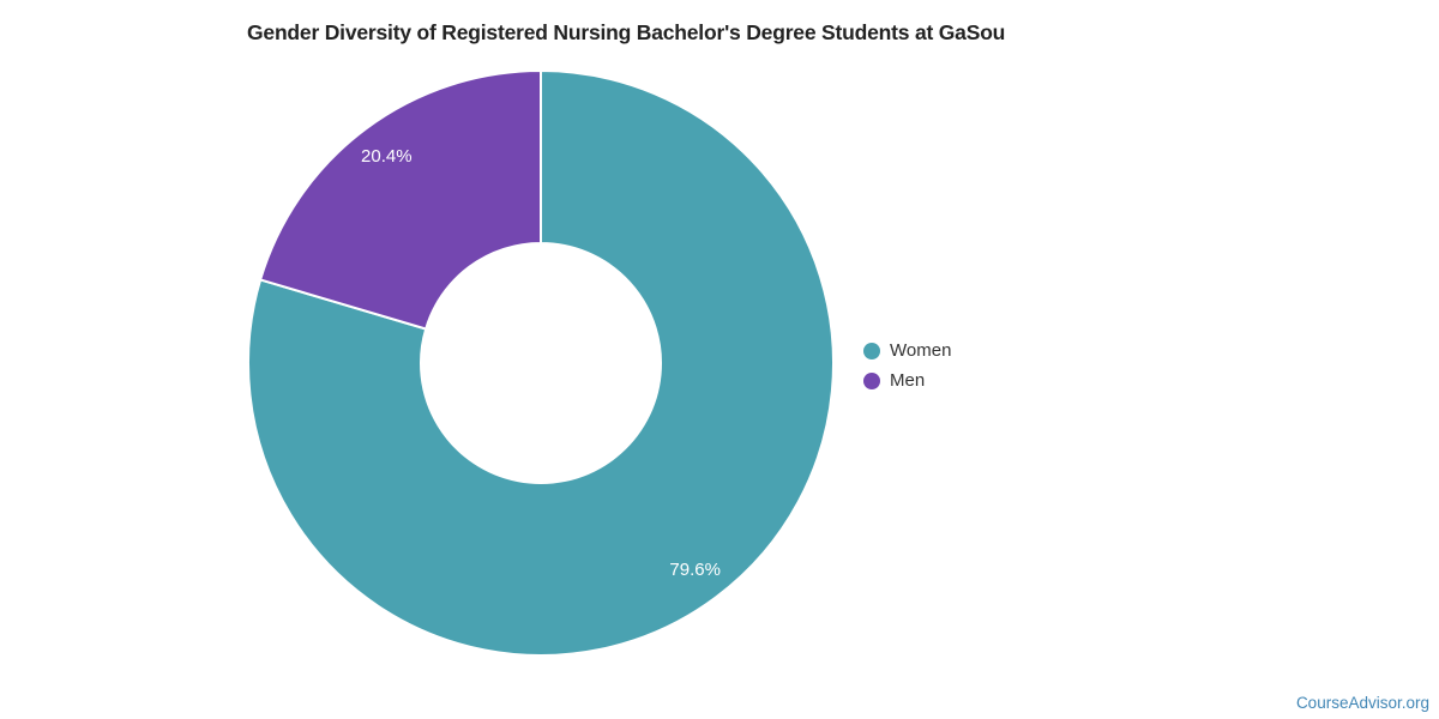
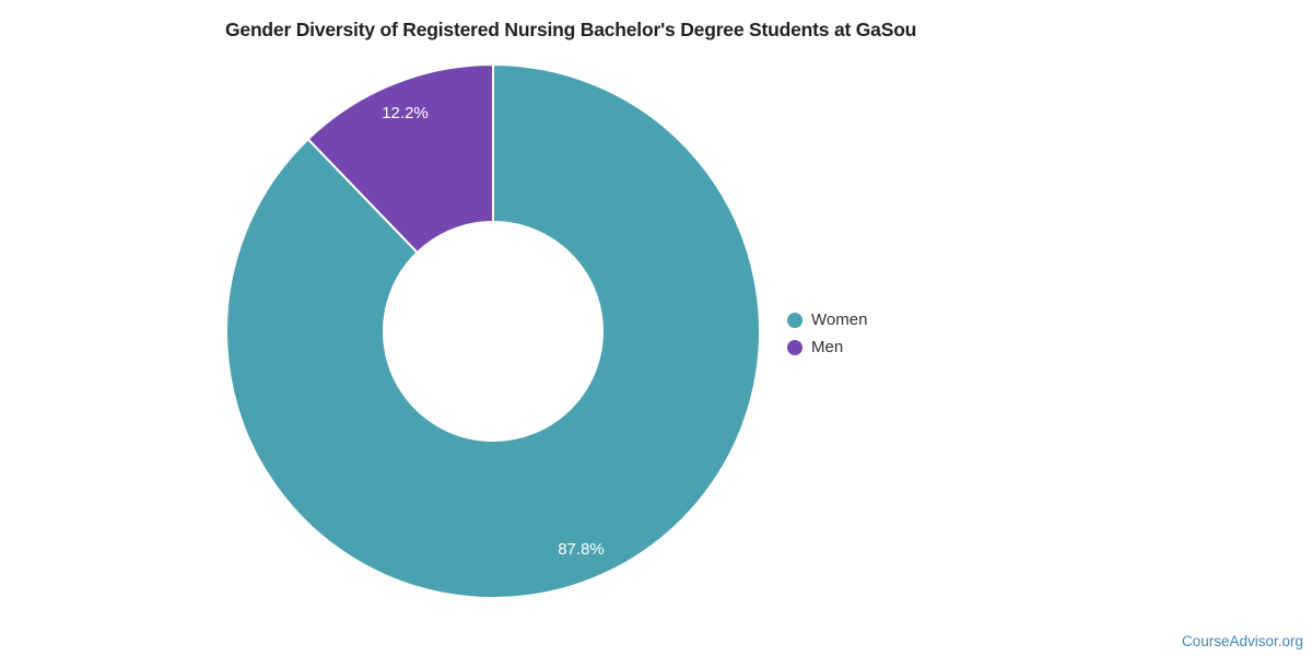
Women: 79.6% -> 87.8%
Men: 20.4% -> 12.2%
